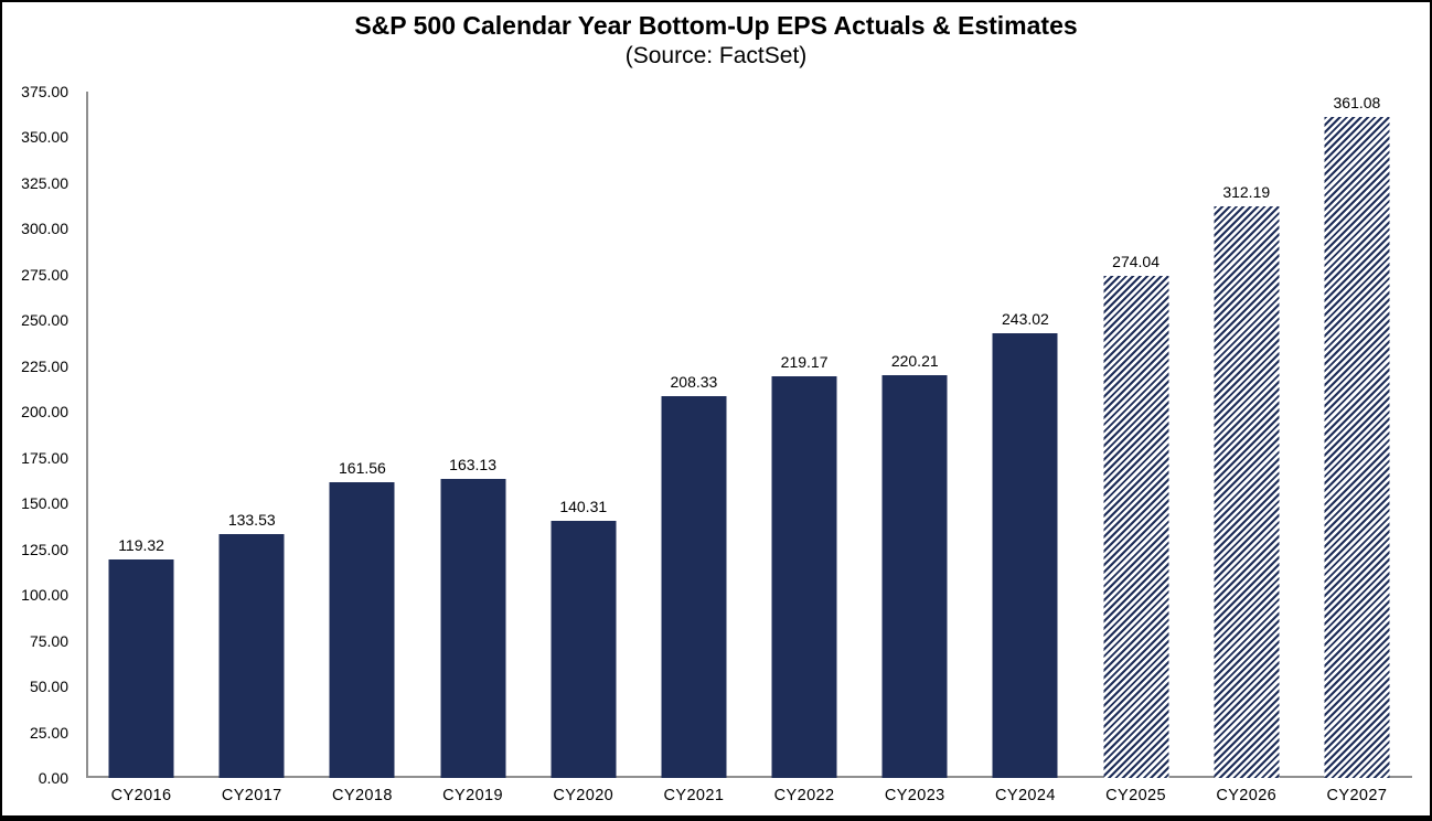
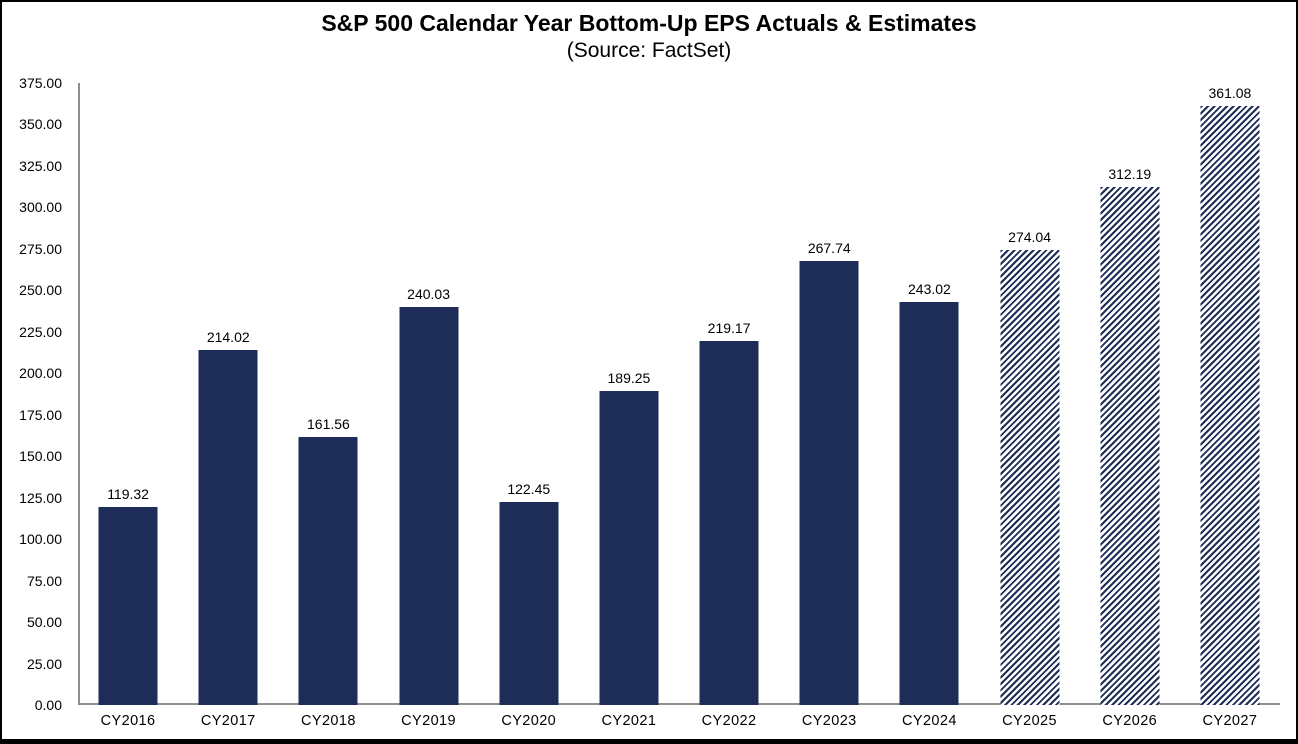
CY2017: 133.53 -> 214.02
CY2019: 163.13 -> 240.03
CY2020: 140.31 -> 122.45
CY2021: 208.33 -> 189.25
CY2023: 220.21 -> 267.74
